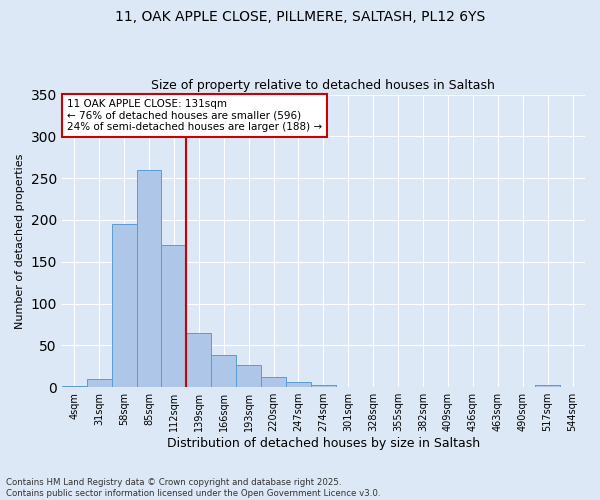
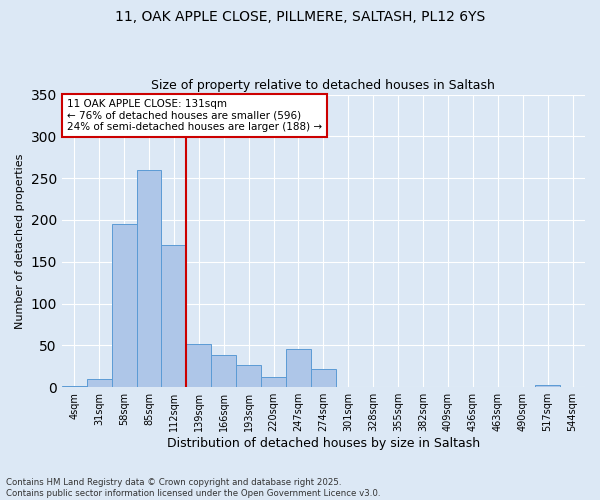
139sqm: 65 -> 52
247sqm: 6 -> 46
274sqm: 3 -> 22
